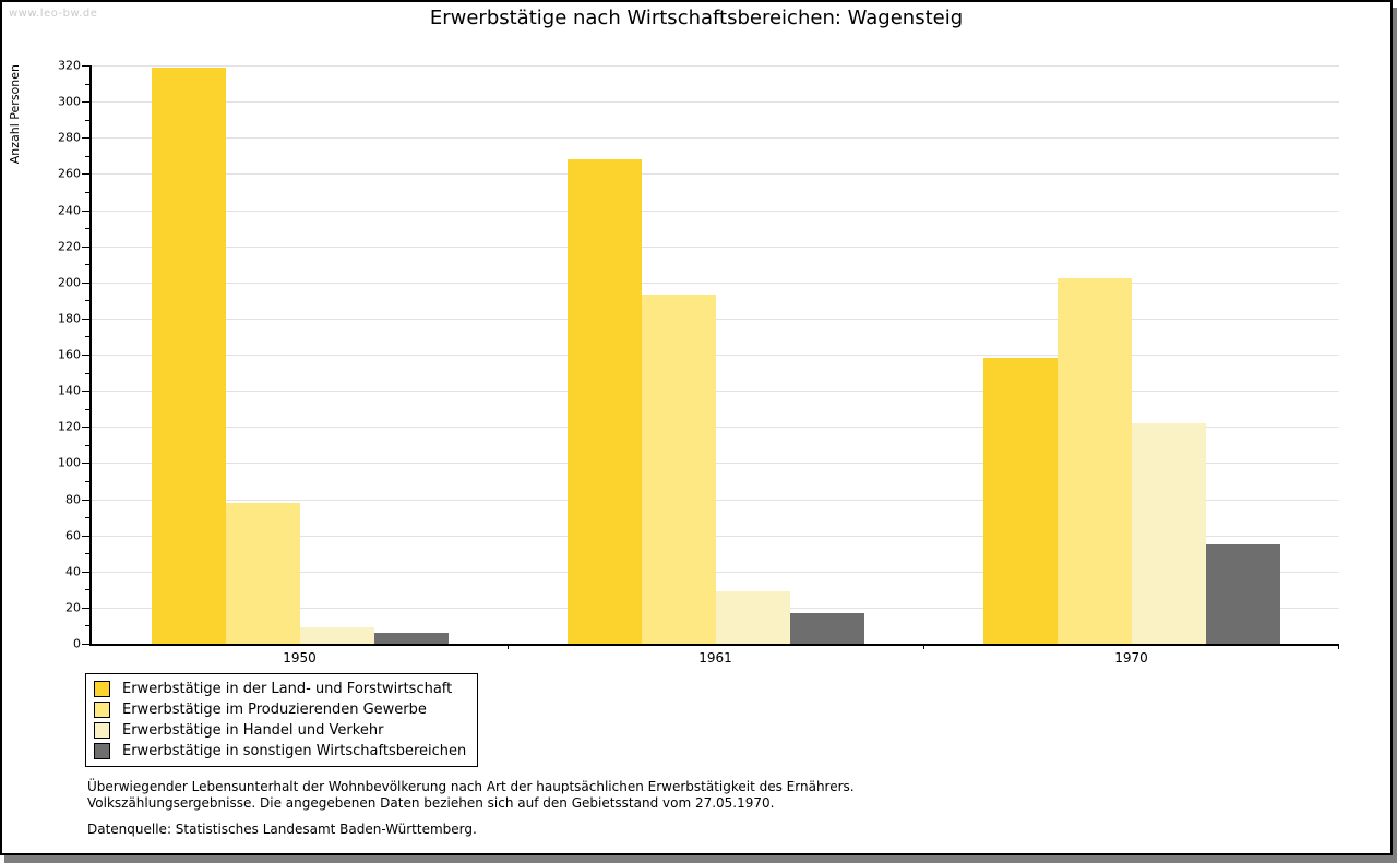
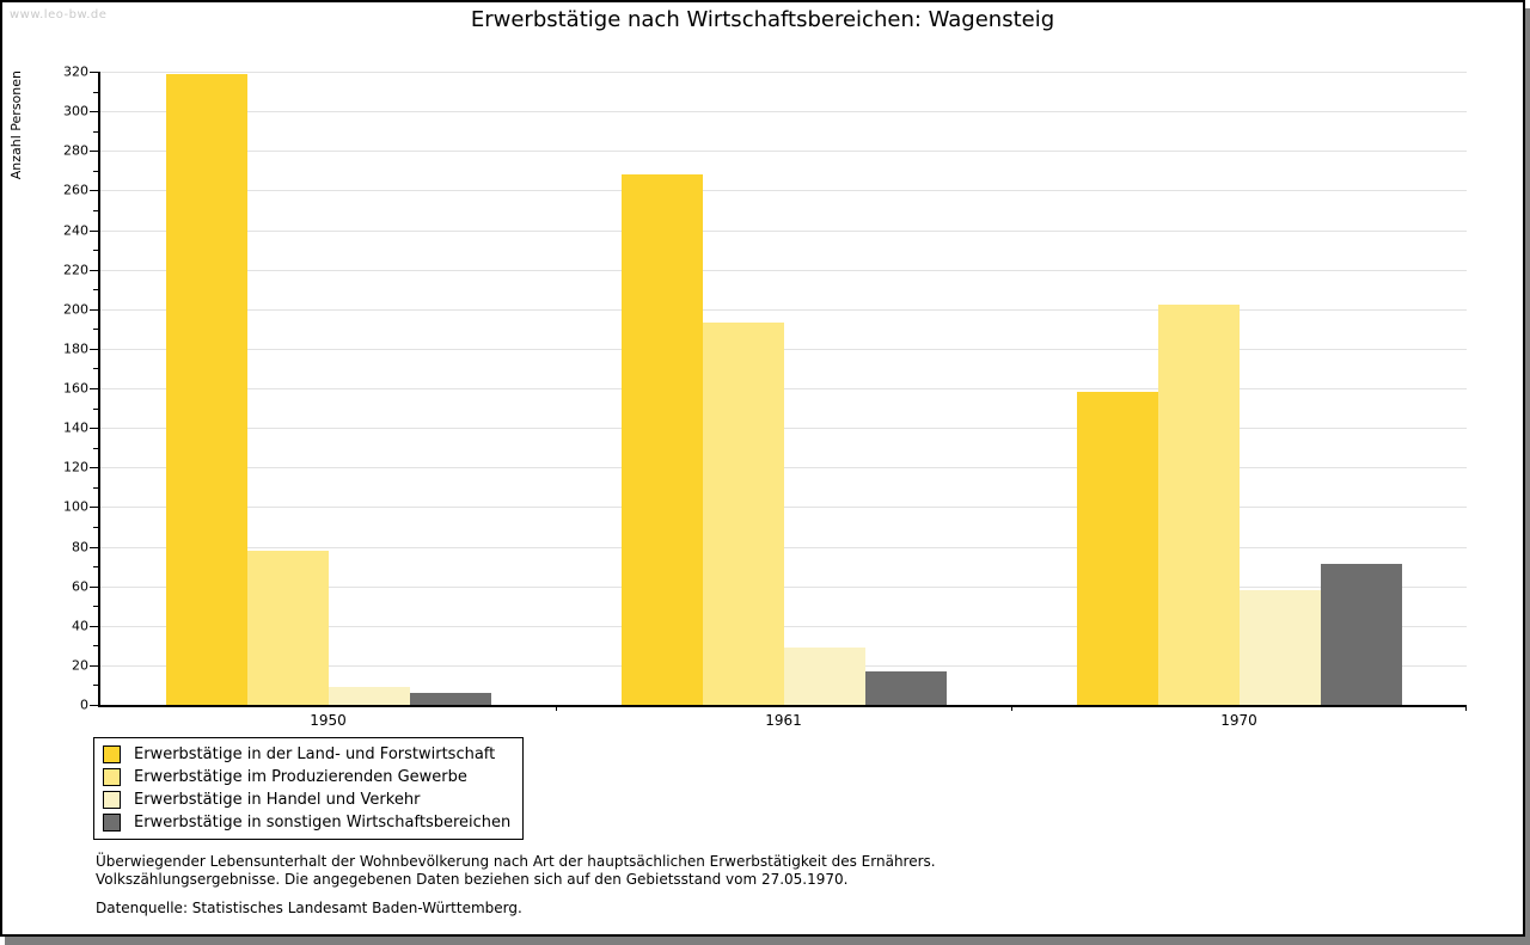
Erwerbstätige in Handel und Verkehr/1970: 122 -> 58
Erwerbstätige in sonstigen Wirtschaftsbereichen/1970: 55 -> 71
